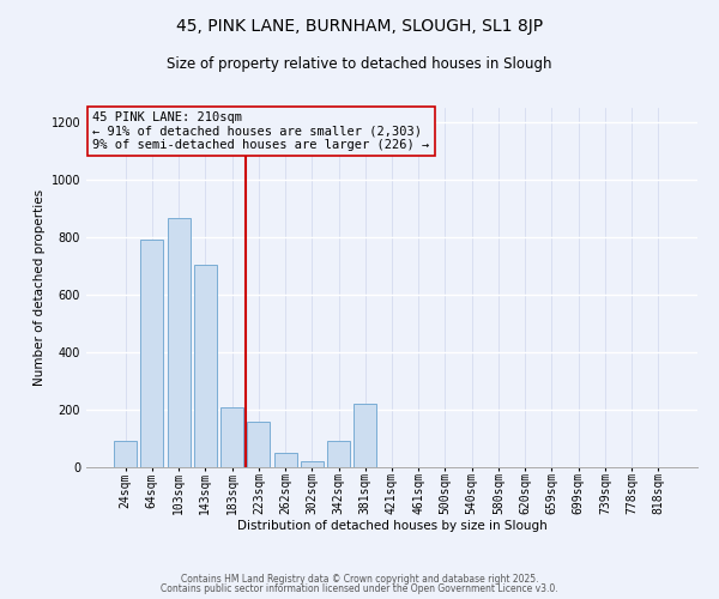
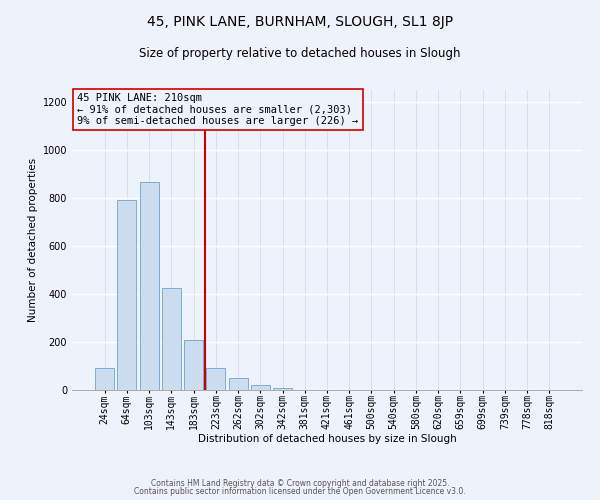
143sqm: 705 -> 425
223sqm: 160 -> 90
342sqm: 90 -> 8
381sqm: 220 -> 2
